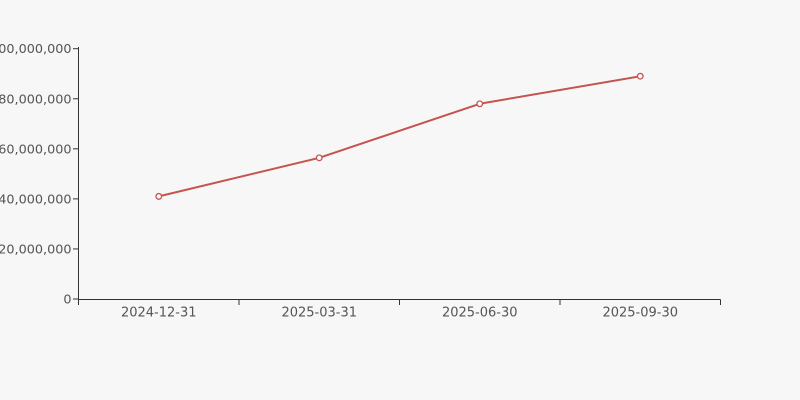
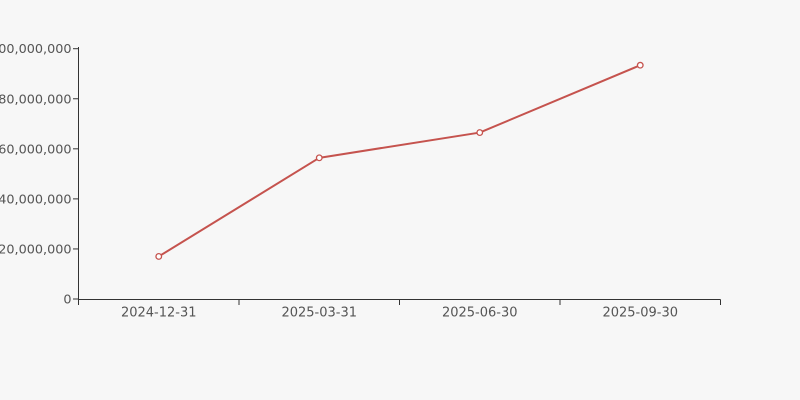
2024-12-31: 41000000 -> 17000000
2025-06-30: 78000000 -> 66000000
2025-09-30: 89000000 -> 93000000
